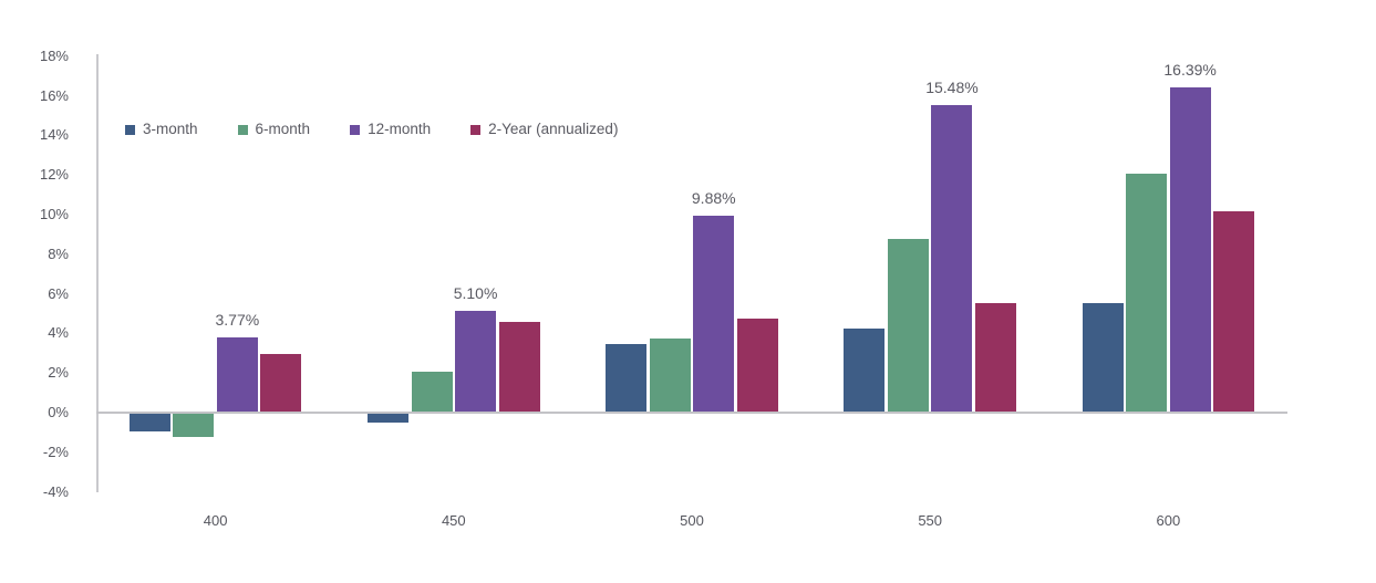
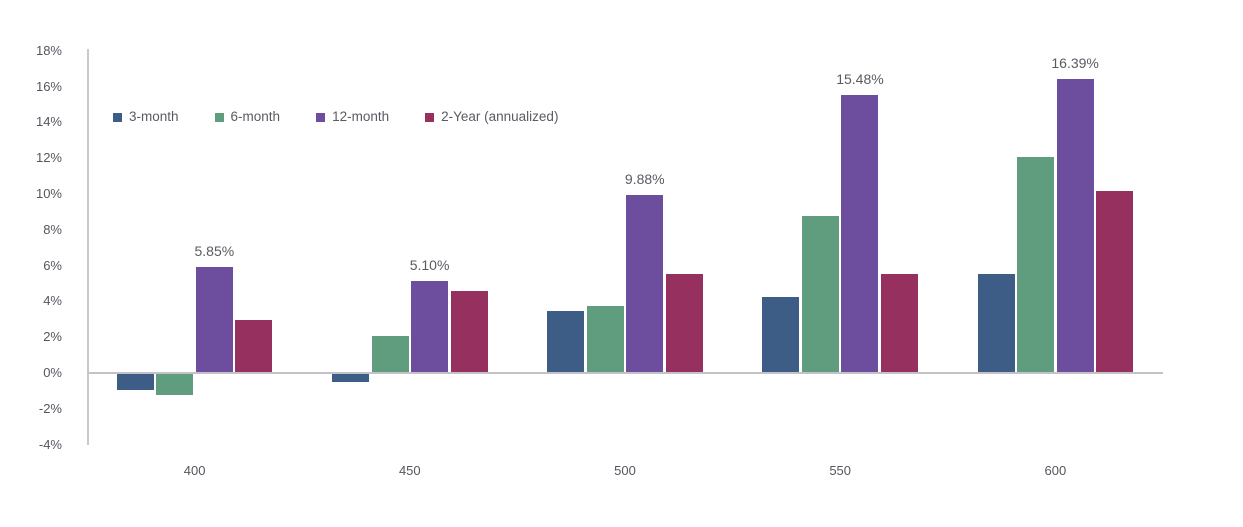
12-month/400: 3.77% -> 5.85%
2-Year (annualized)/500: 4.7% -> 5.5%
